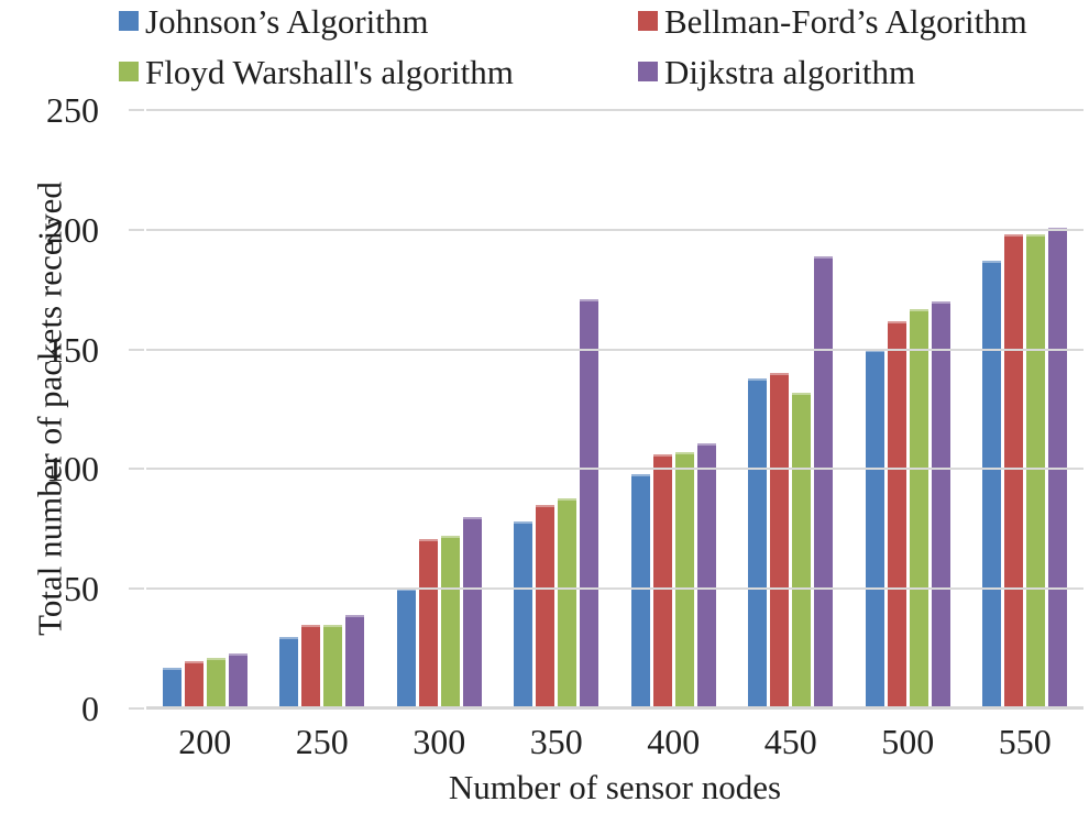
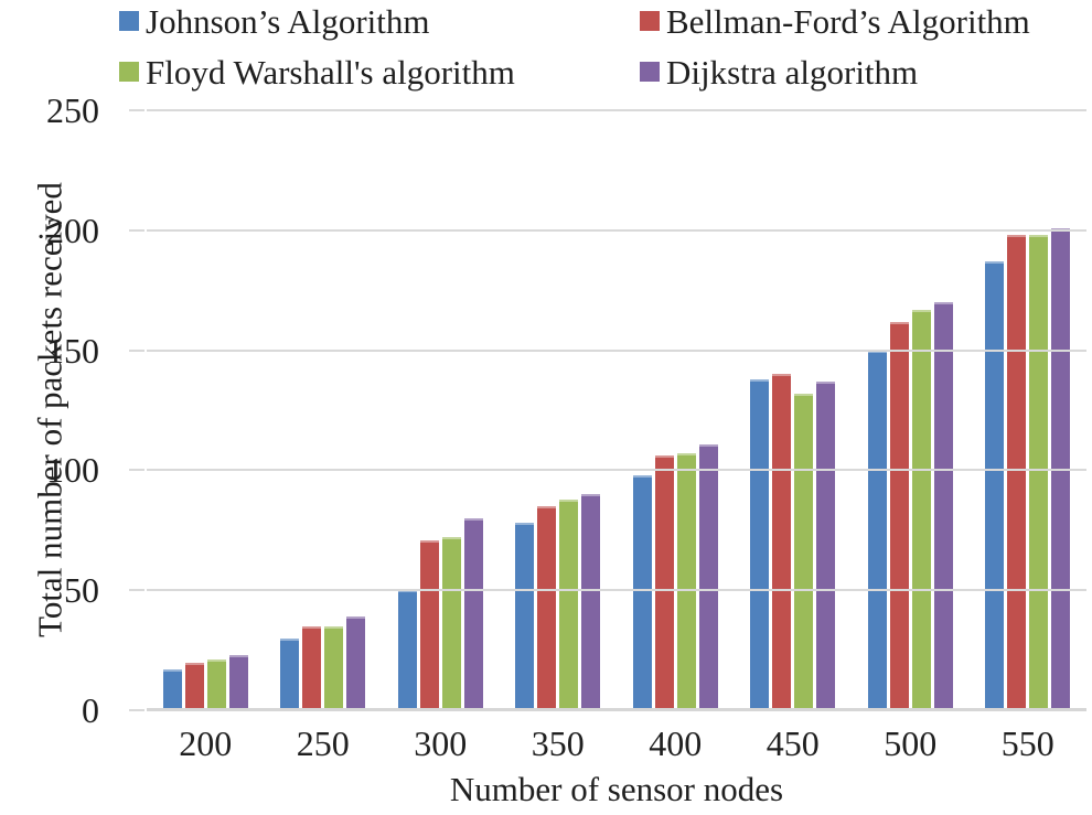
Dijkstra algorithm/350: 171 -> 90
Dijkstra algorithm/450: 189 -> 137
